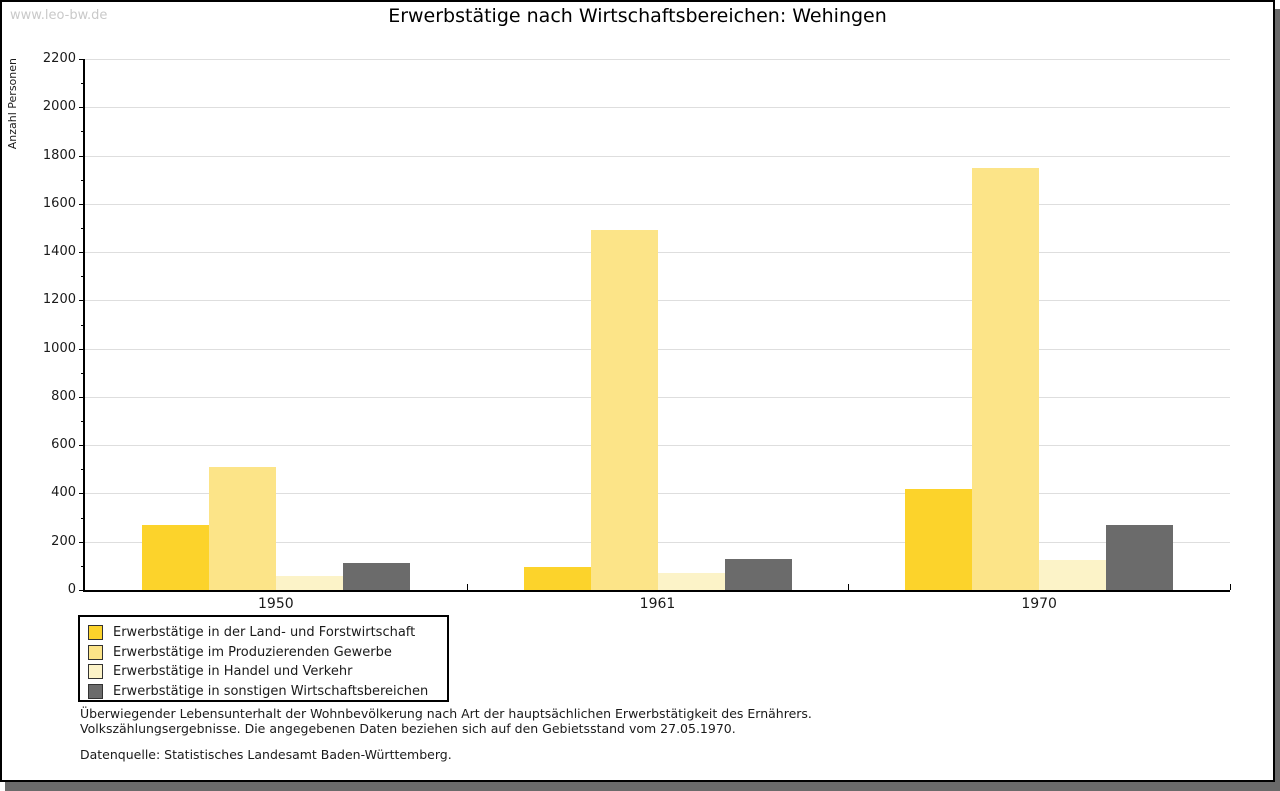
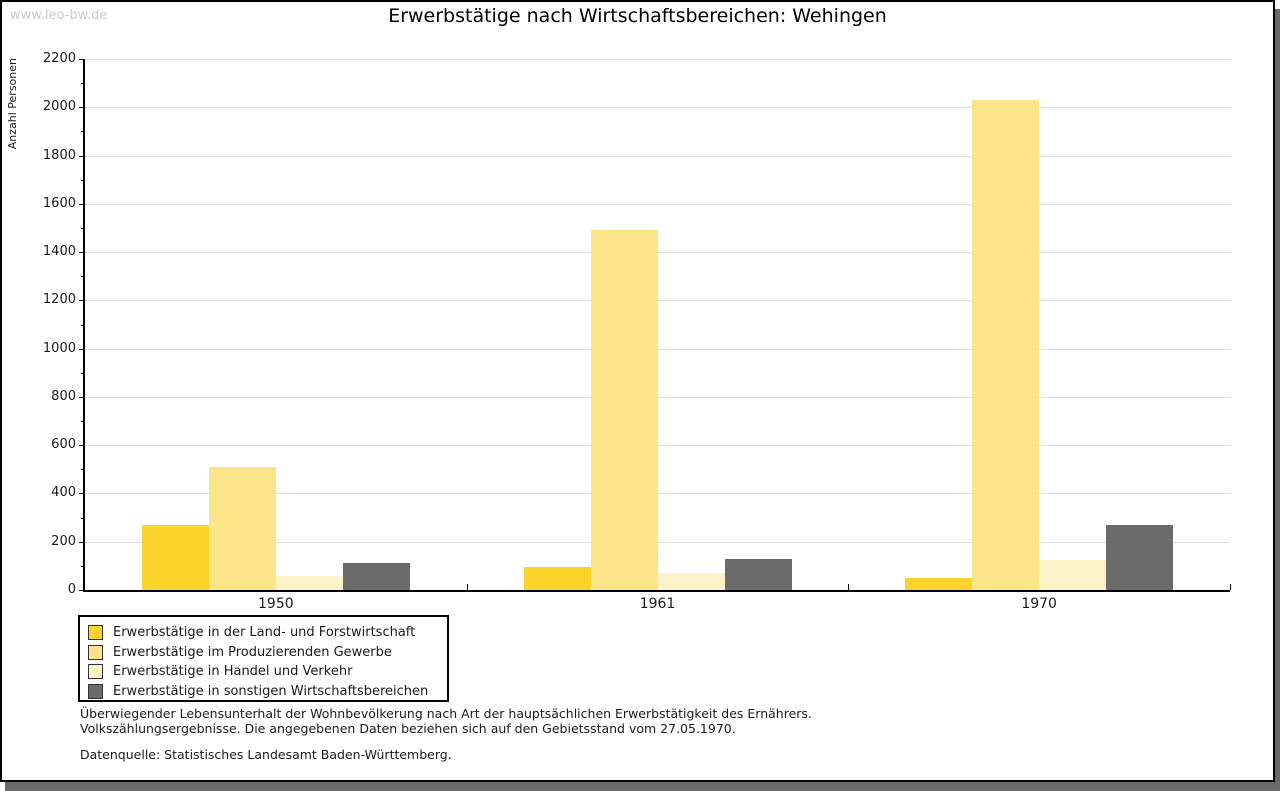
Erwerbstätige in der Land- und Forstwirtschaft/1970: 420 -> 50
Erwerbstätige im Produzierenden Gewerbe/1970: 1750 -> 2030
